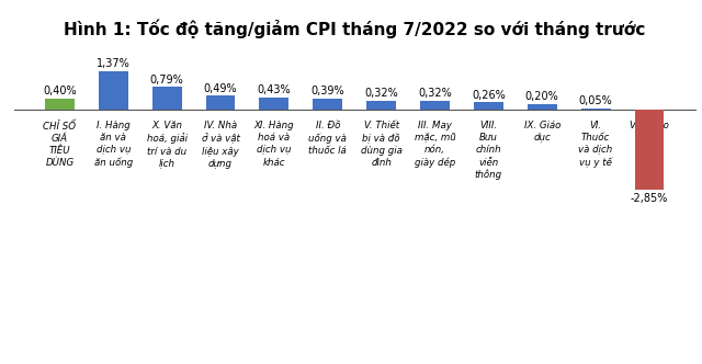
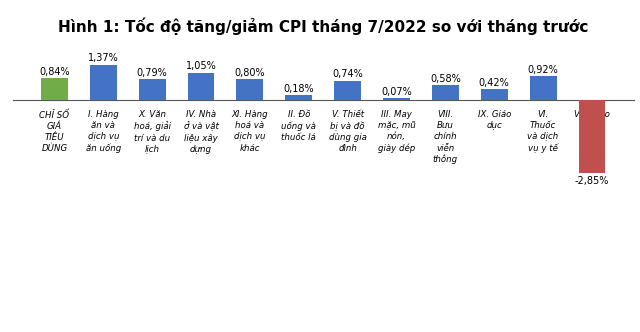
CHỈ SỐ GIÁ TIÊU DÙNG: 0,40% -> 0,84%
IV. Nhà ở và vật liệu xây dựng: 0,49% -> 1,05%
XI. Hàng hoá và dịch vụ khác: 0,43% -> 0,80%
II. Đồ uống và thuốc lá: 0,39% -> 0,18%
V. Thiết bị và đồ dùng gia đình: 0,32% -> 0,74%
III. May mặc, mũ nón, giày dép: 0,32% -> 0,07%
VIII. Bưu chính viễn thông: 0,26% -> 0,58%
IX. Giáo dục: 0,20% -> 0,42%
VI. Thuốc và dịch vụ y tế: 0,05% -> 0,92%
